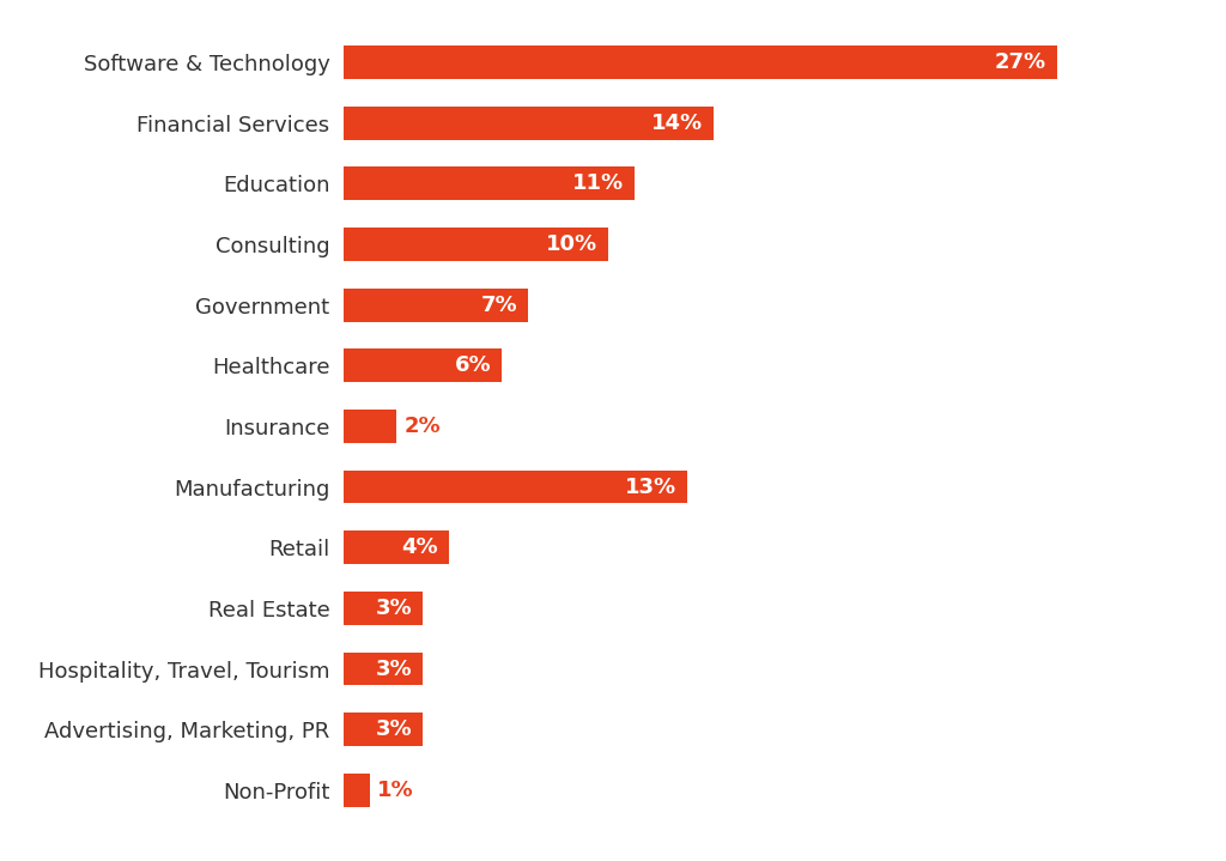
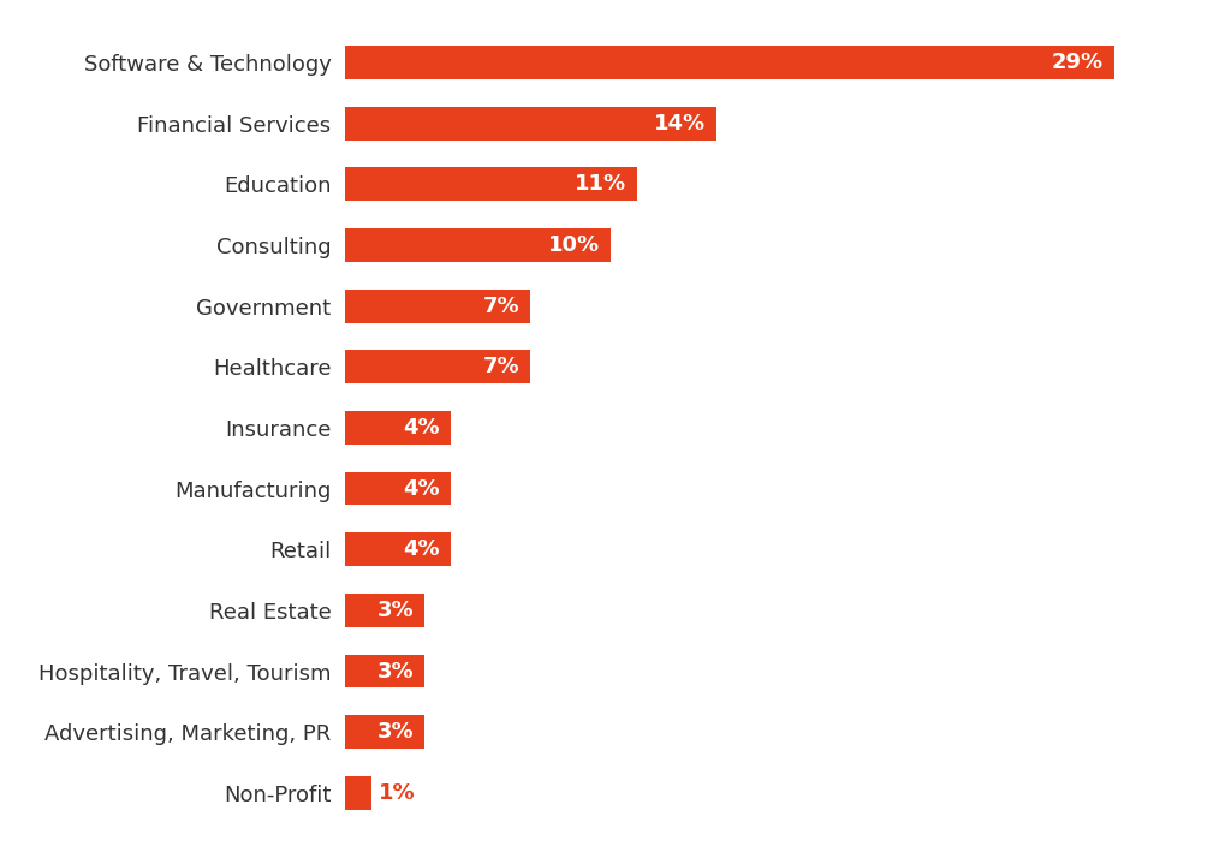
Software & Technology: 27% -> 29%
Healthcare: 6% -> 7%
Insurance: 2% -> 4%
Manufacturing: 13% -> 4%
